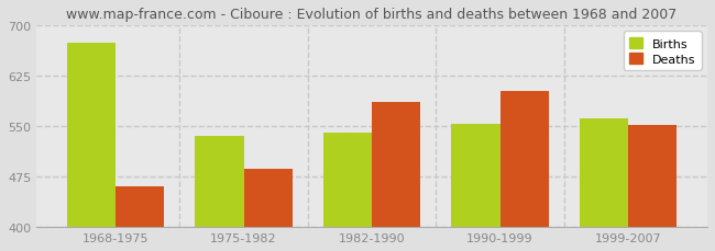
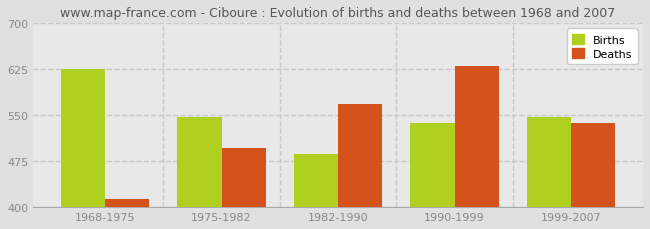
Births/1968-1975: 674 -> 625
Deaths/1968-1975: 460 -> 413
Births/1975-1982: 536 -> 547
Deaths/1975-1982: 486 -> 497
Births/1982-1990: 540 -> 487
Deaths/1982-1990: 586 -> 568
Births/1990-1999: 554 -> 537
Deaths/1990-1999: 602 -> 630
Births/1999-2007: 562 -> 547
Deaths/1999-2007: 552 -> 537
